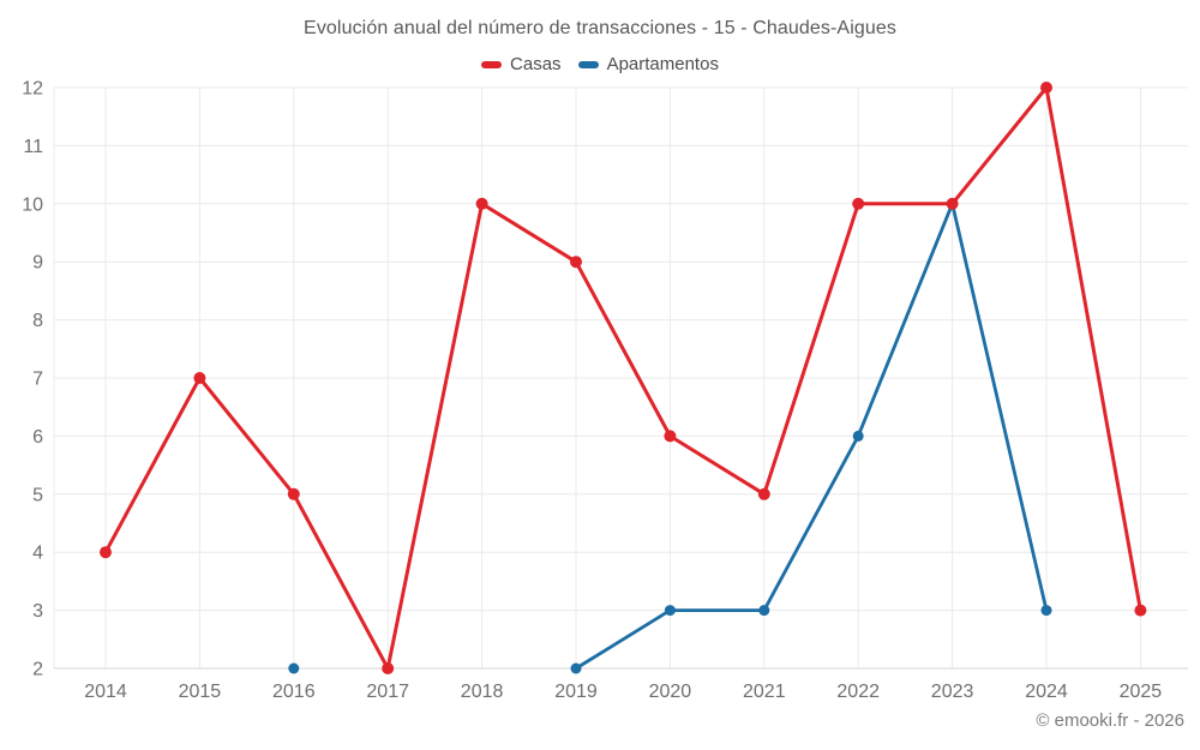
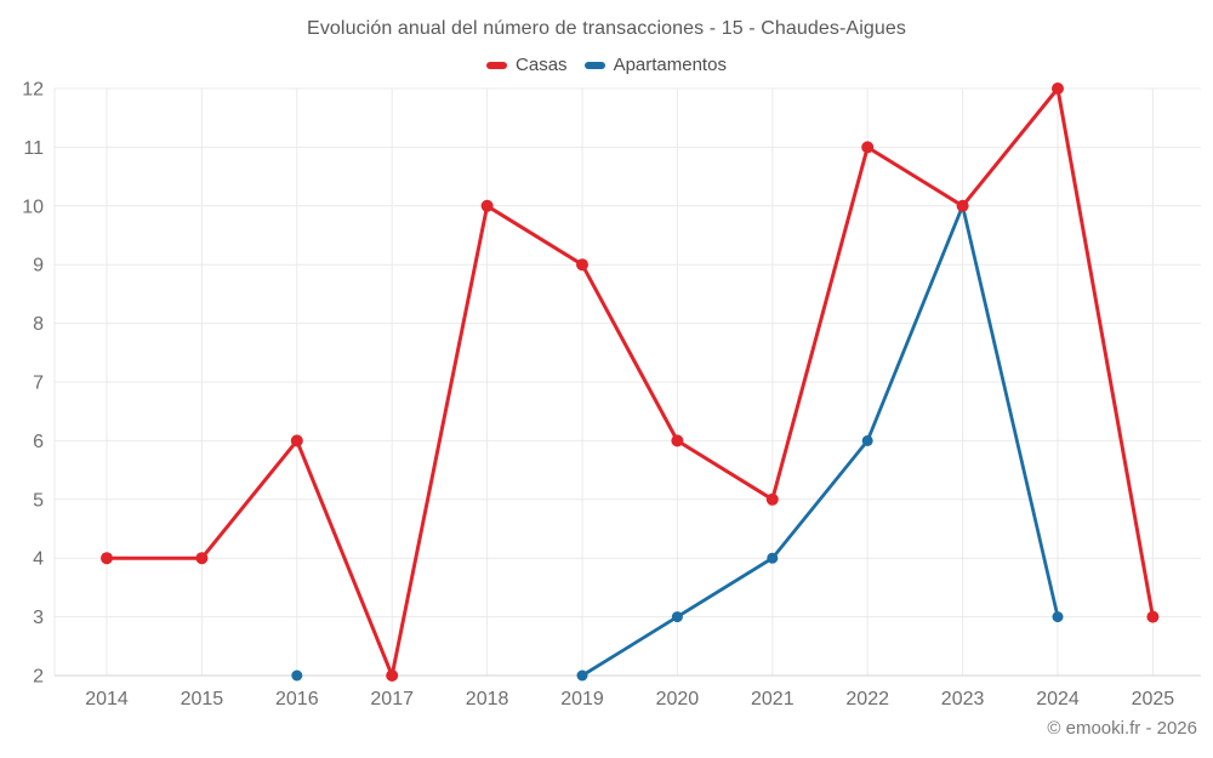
Casas/2015: 7 -> 4
Casas/2016: 5 -> 6
Apartamentos/2021: 3 -> 4
Casas/2022: 10 -> 11
